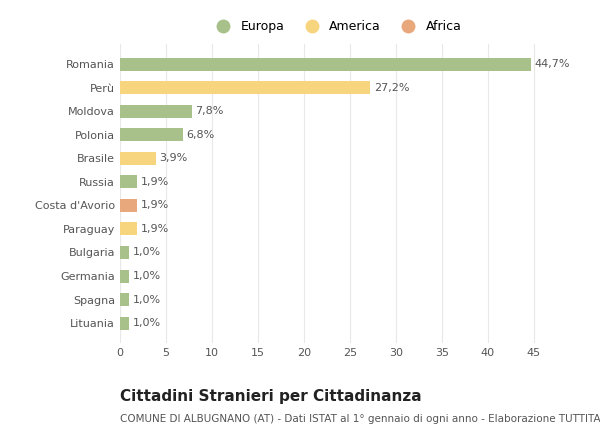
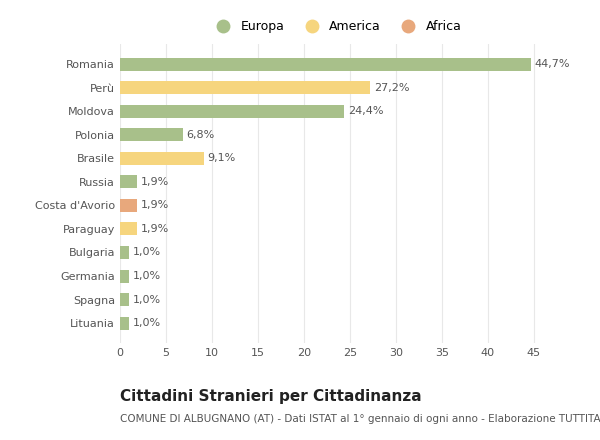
Moldova: 7,8% -> 24,4%
Brasile: 3,9% -> 9,1%
